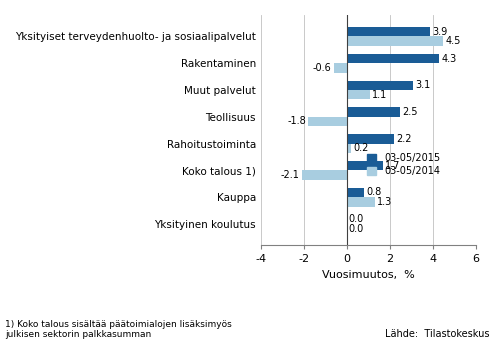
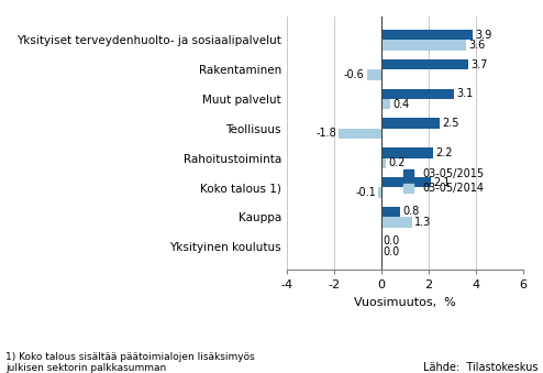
03-05/2014/Yksityiset terveydenhuolto- ja sosiaalipalvelut: 4.5 -> 3.6
03-05/2015/Rakentaminen: 4.3 -> 3.7
03-05/2014/Muut palvelut: 1.1 -> 0.4
03-05/2015/Koko talous 1): 1.7 -> 2.1
03-05/2014/Koko talous 1): -2.1 -> -0.1
